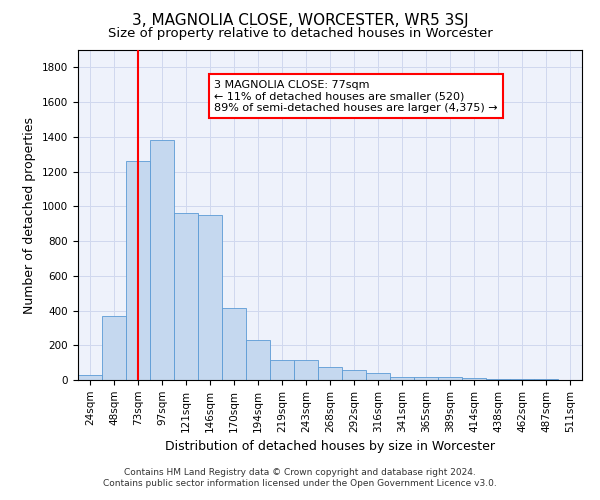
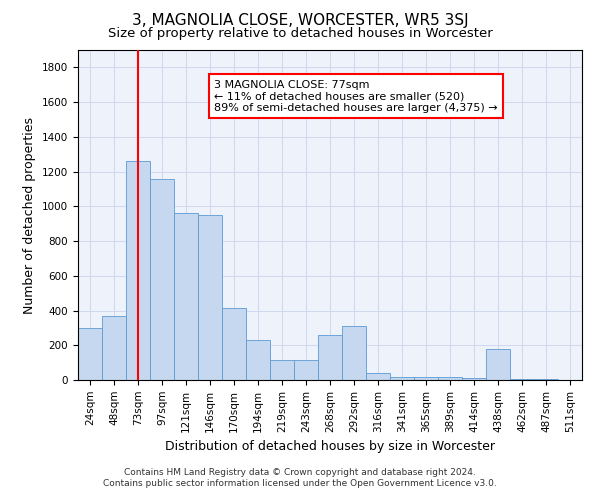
24sqm: 30 -> 300
97sqm: 1380 -> 1160
268sqm: 80 -> 260
292sqm: 60 -> 310
438sqm: 0 -> 180
